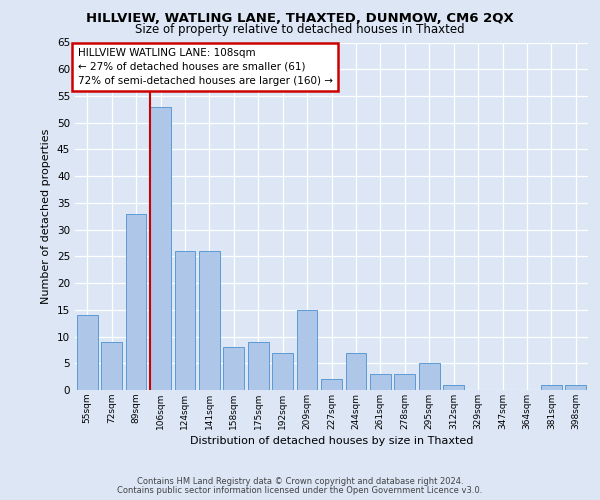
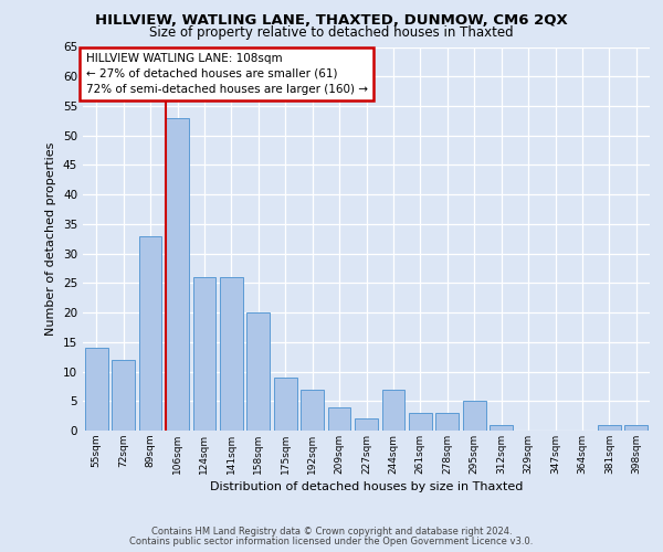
72sqm: 9 -> 12
158sqm: 8 -> 20
209sqm: 15 -> 4
